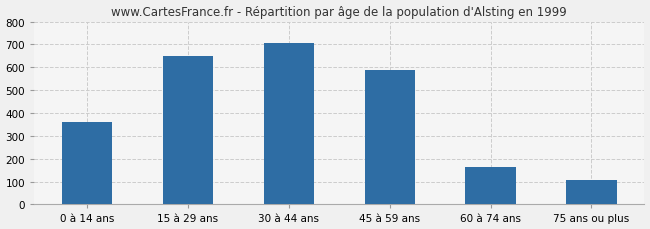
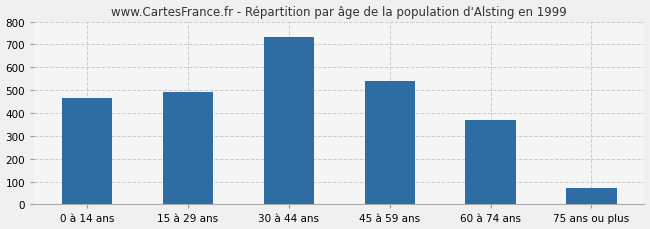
0 à 14 ans: 360 -> 465
15 à 29 ans: 650 -> 493
30 à 44 ans: 705 -> 733
45 à 59 ans: 590 -> 540
60 à 74 ans: 165 -> 370
75 ans ou plus: 105 -> 70
